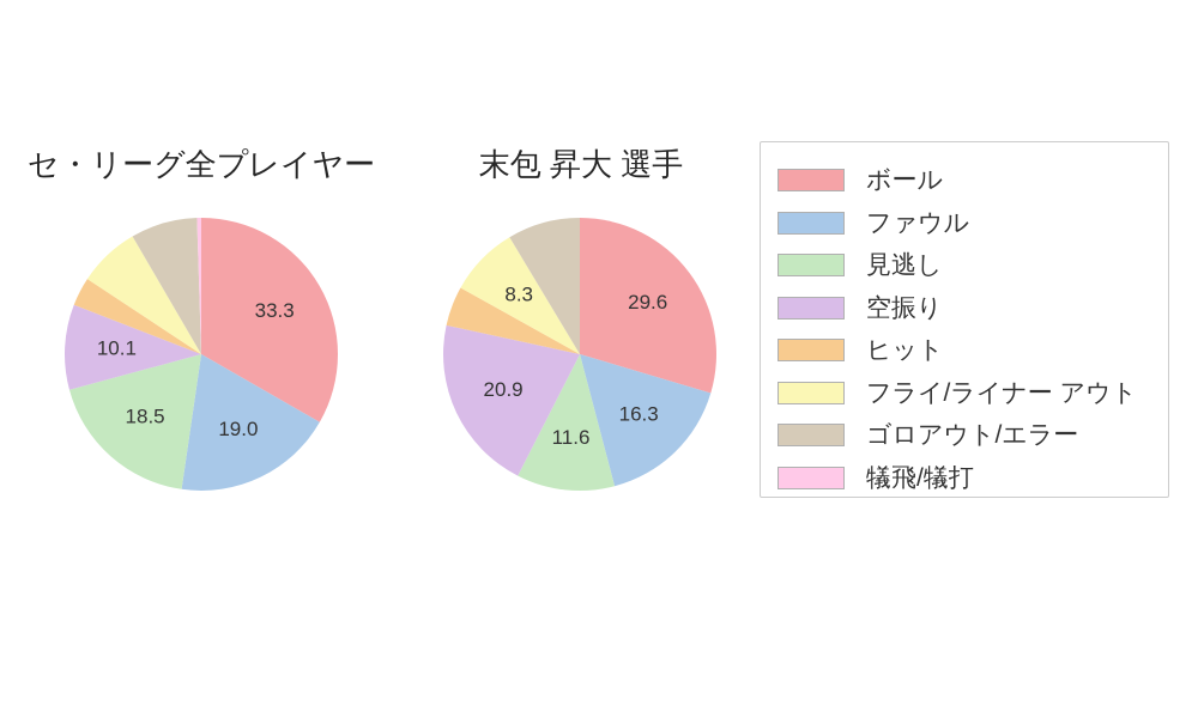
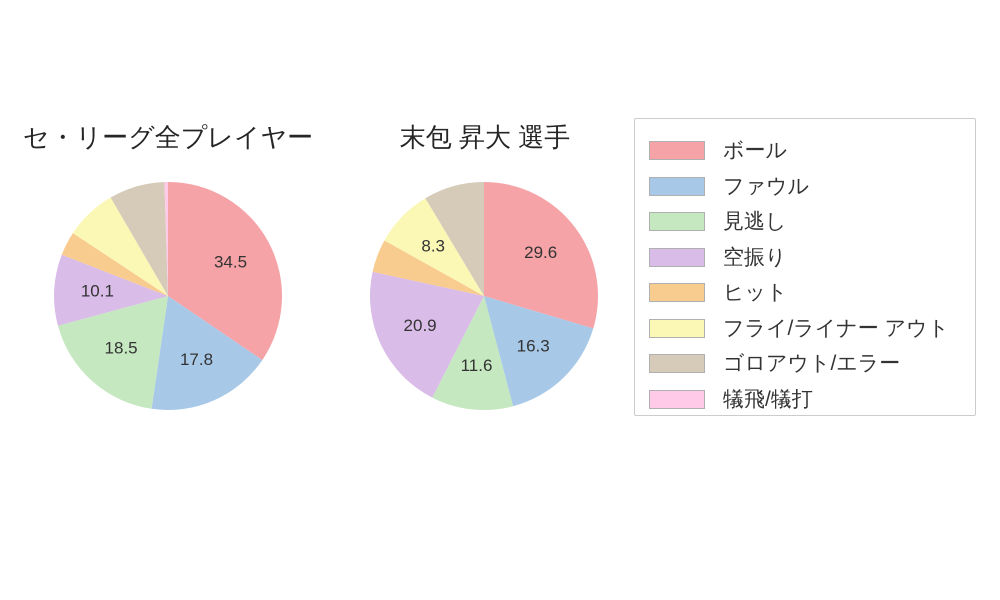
セ・リーグ全プレイヤー/ボール: 33.3 -> 34.5
セ・リーグ全プレイヤー/ファウル: 19.0 -> 17.8
